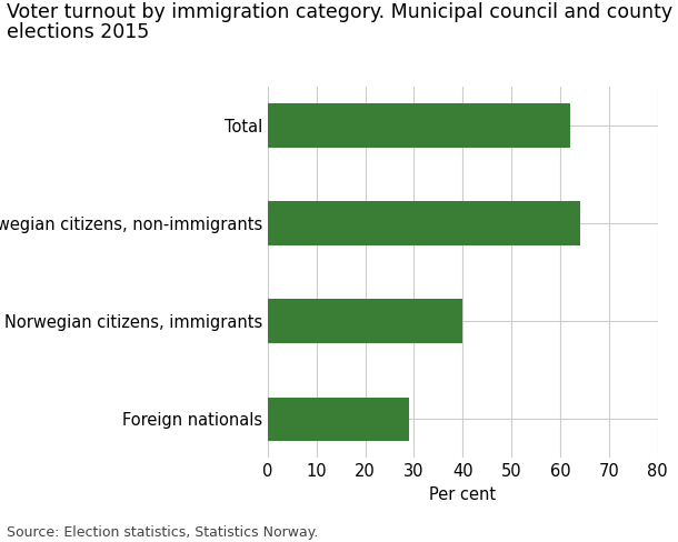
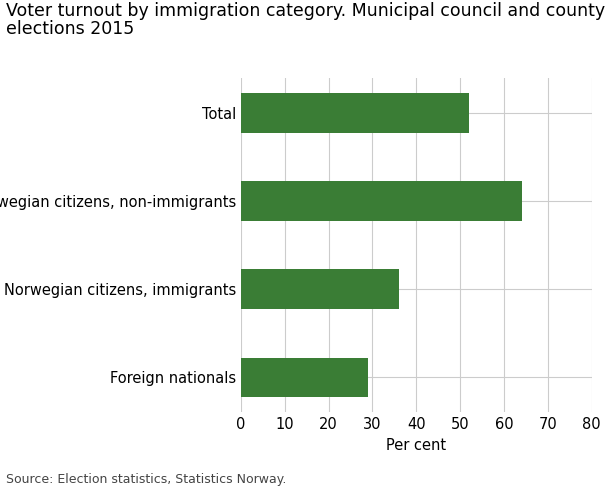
Total: 62 -> 52
Norwegian citizens, immigrants: 40 -> 36
